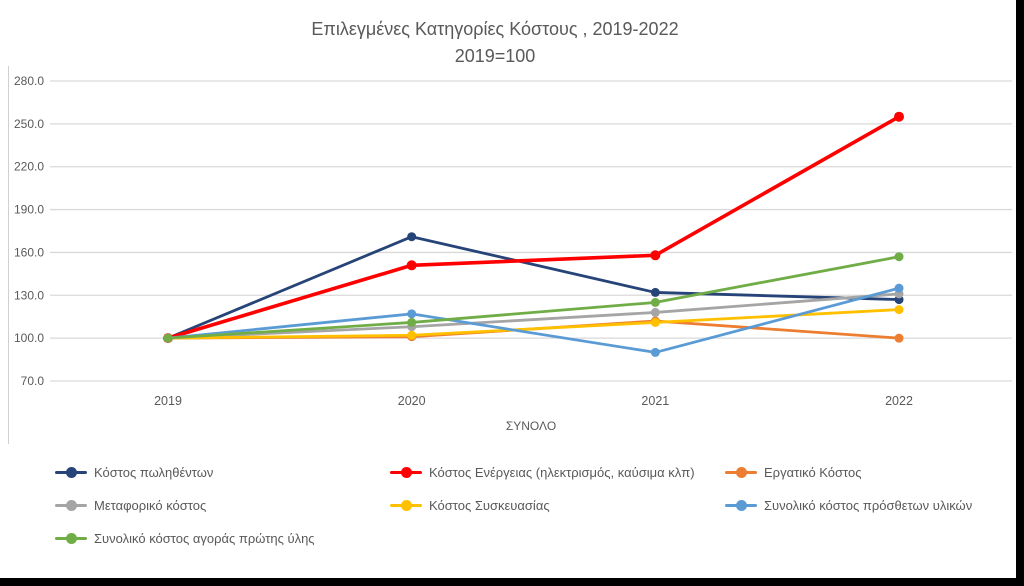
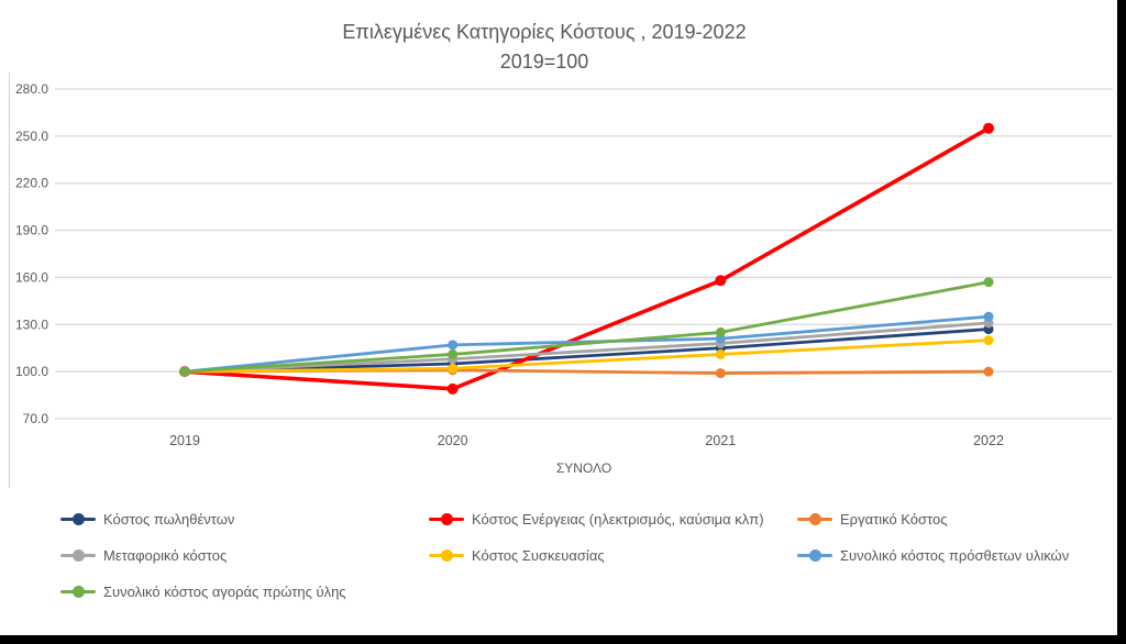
Κόστος πωληθέντων/2020: 171 -> 105
Κόστος Ενέργειας (ηλεκτρισμός, καύσιμα κλπ)/2020: 151 -> 89
Κόστος πωληθέντων/2021: 132 -> 115
Εργατικό Κόστος/2021: 112 -> 99
Συνολικό κόστος πρόσθετων υλικών/2021: 90 -> 121
